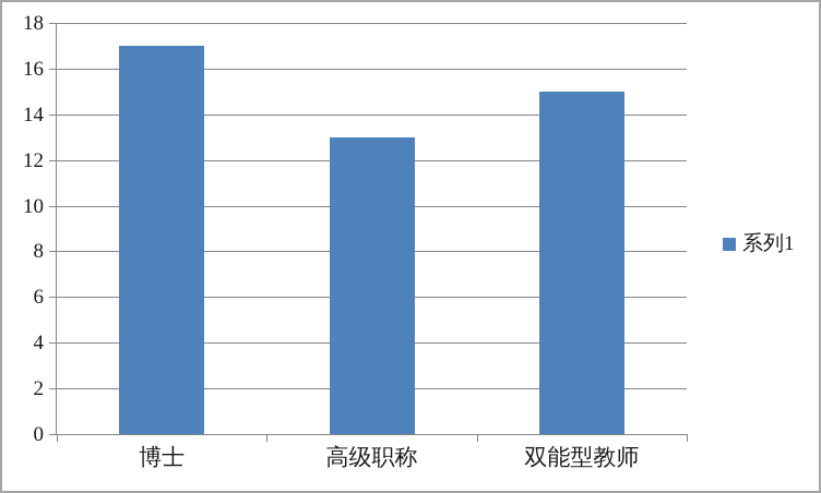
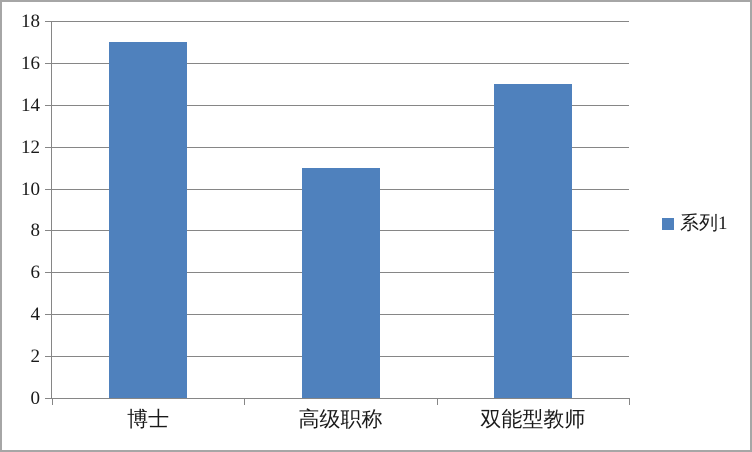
高级职称: 13 -> 11
